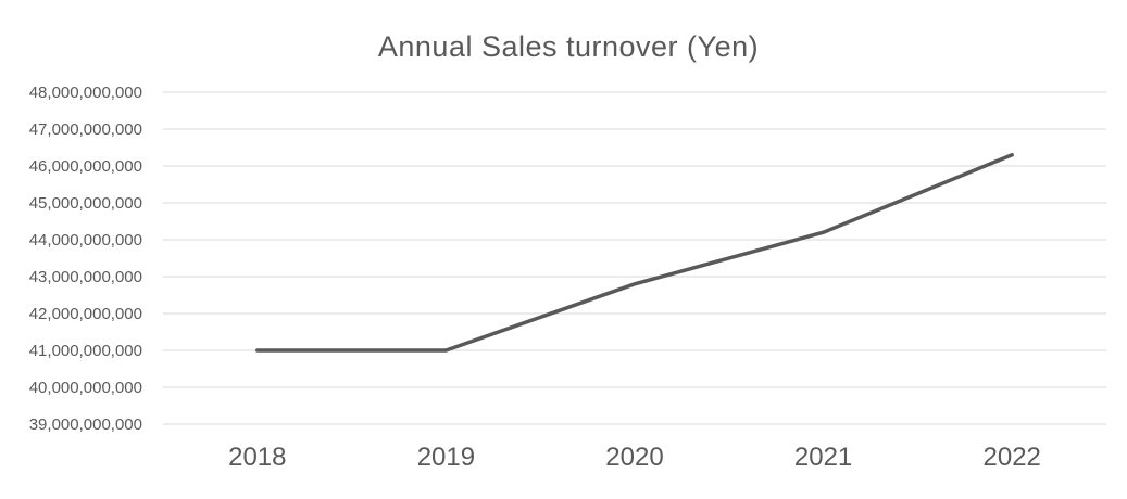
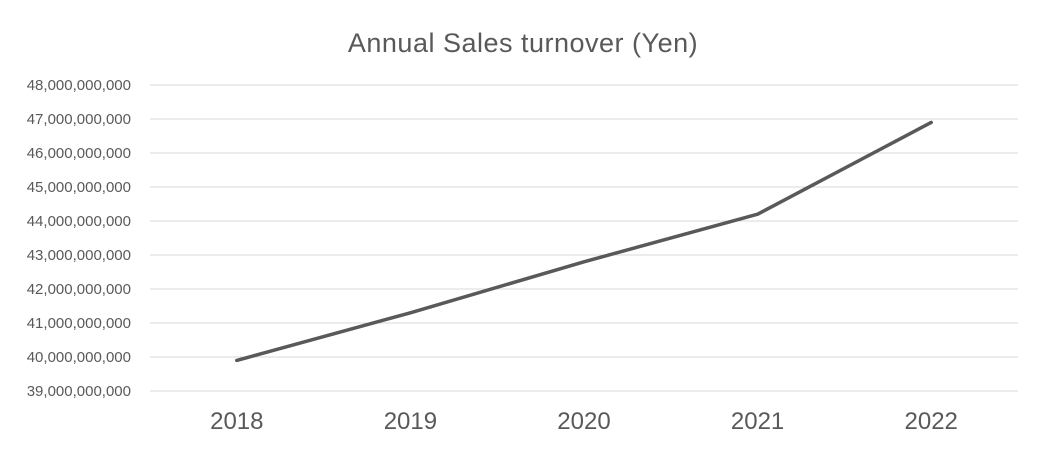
2018: 41000000000 -> 39900000000
2019: 41000000000 -> 41300000000
2022: 46300000000 -> 46900000000
